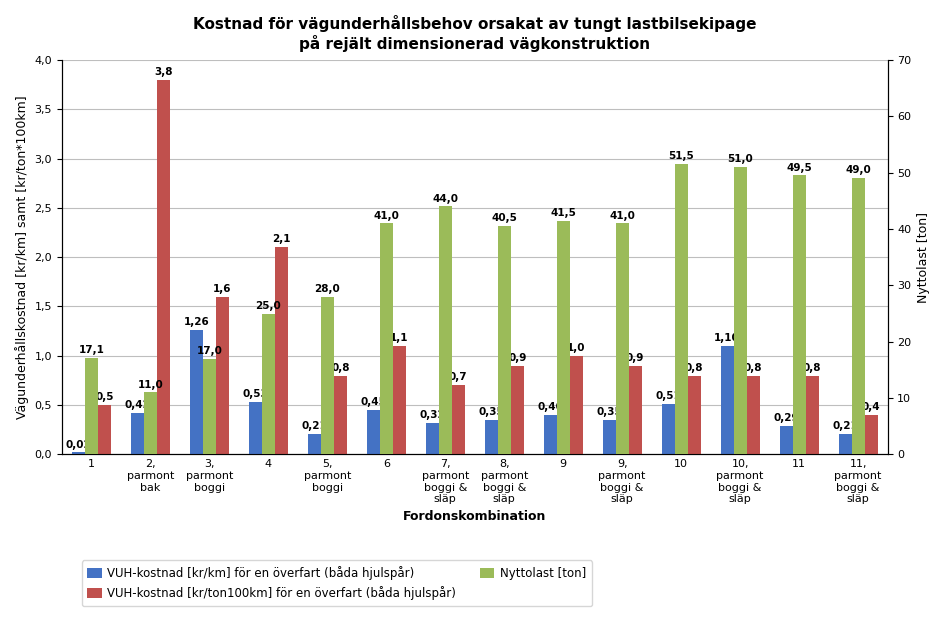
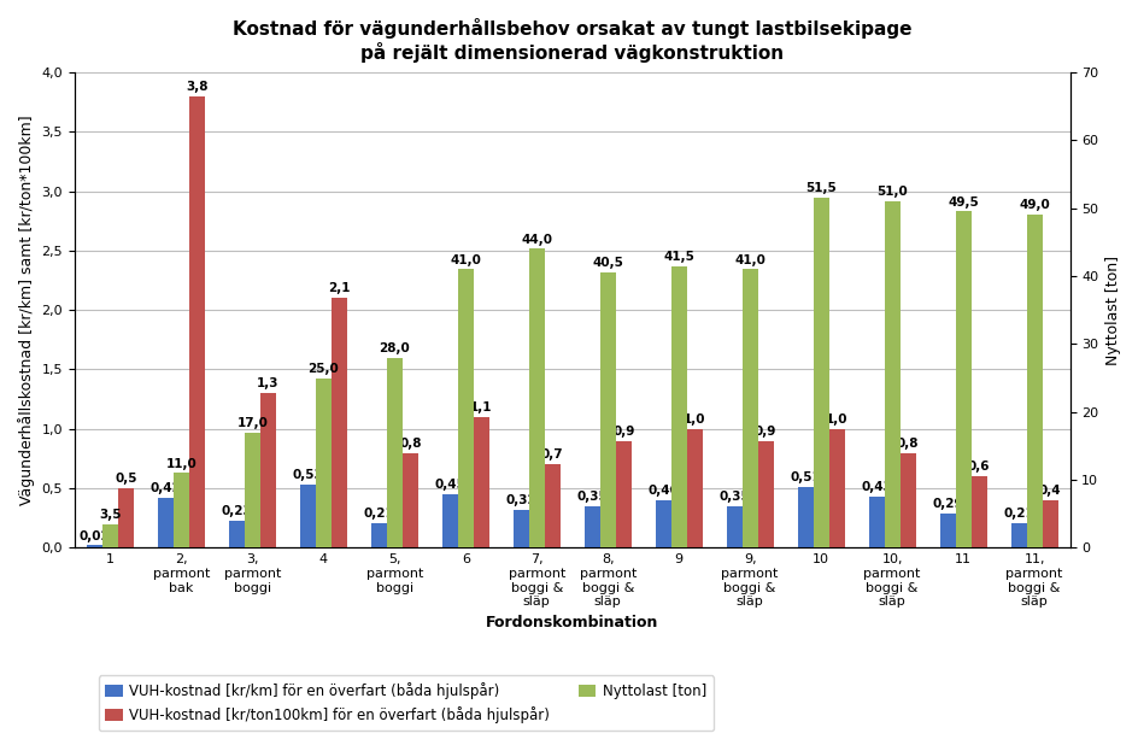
Nyttolast [ton]/1: 17,1 -> 3,5
VUH-kostnad [kr/km] för en överfart (båda hjulspår)/3, parmont boggi: 1,26 -> 0,23
VUH-kostnad [kr/ton100km] för en överfart (båda hjulspår)/3, parmont boggi: 1,6 -> 1,3
VUH-kostnad [kr/ton100km] för en överfart (båda hjulspår)/10: 0,8 -> 1,0
VUH-kostnad [kr/km] för en överfart (båda hjulspår)/10, parmont boggi & släp: 1,10 -> 0,43
VUH-kostnad [kr/ton100km] för en överfart (båda hjulspår)/11: 0,8 -> 0,6
